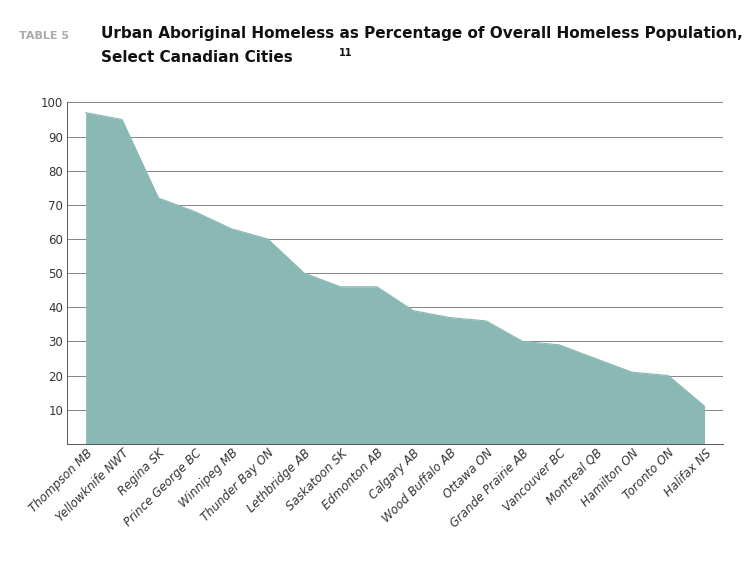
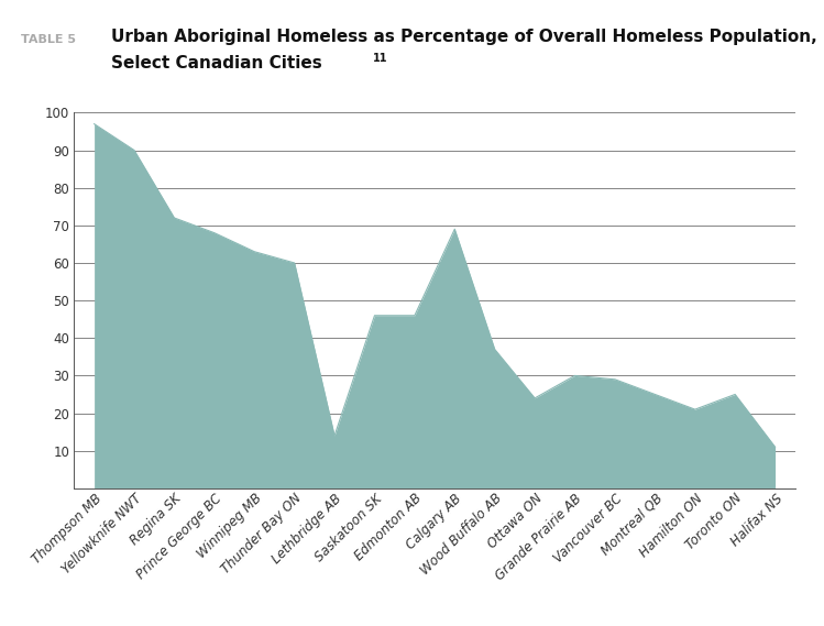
Yellowknife NWT: 95 -> 90
Lethbridge AB: 50 -> 14
Calgary AB: 39 -> 69
Ottawa ON: 36 -> 24
Toronto ON: 20 -> 25
